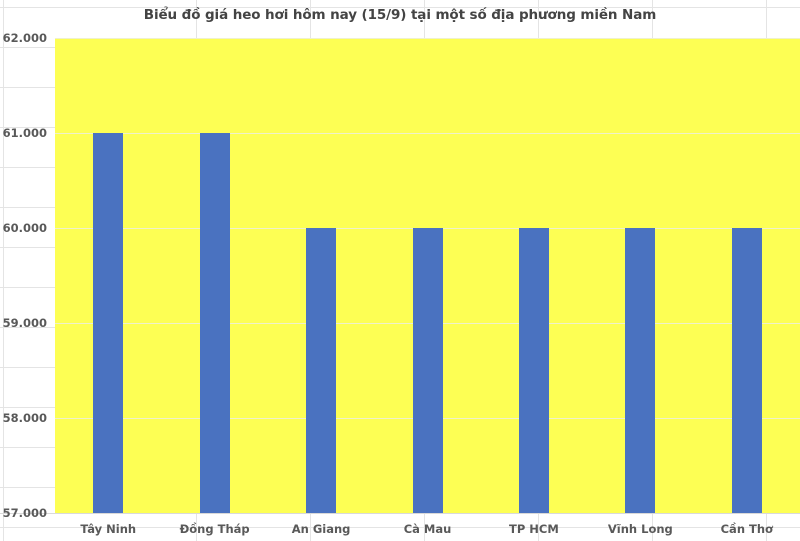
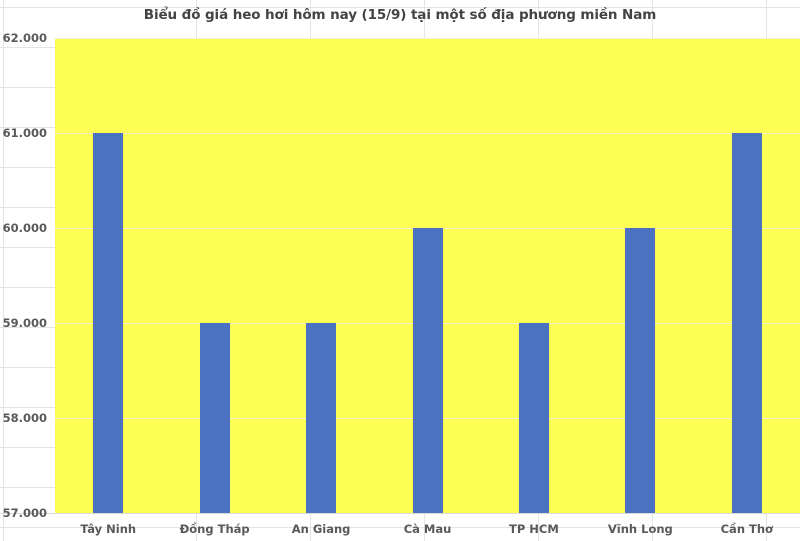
Đồng Tháp: 61000 -> 59000
An Giang: 60000 -> 59000
TP HCM: 60000 -> 59000
Cần Thơ: 60000 -> 61000
